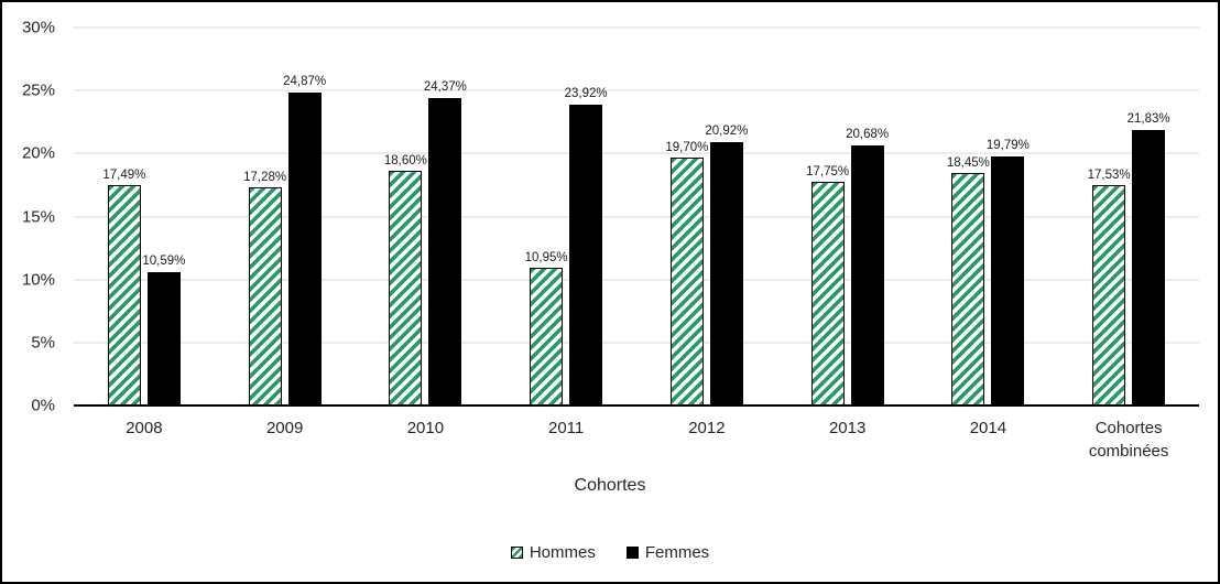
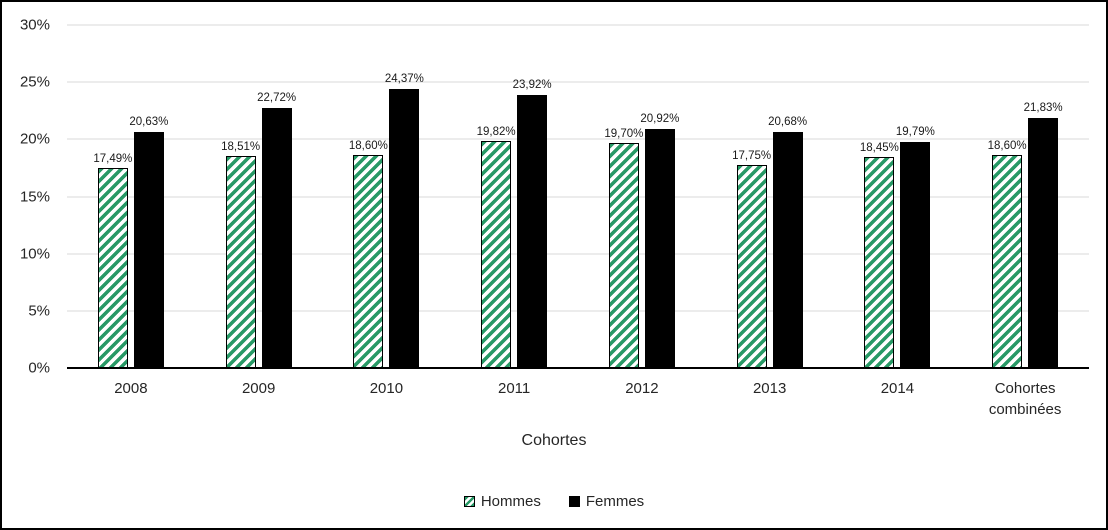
Femmes/2008: 10,59% -> 20,63%
Hommes/2009: 17,28% -> 18,51%
Femmes/2009: 24,87% -> 22,72%
Hommes/2011: 10,95% -> 19,82%
Hommes/Cohortes combinées: 17,53% -> 18,60%
